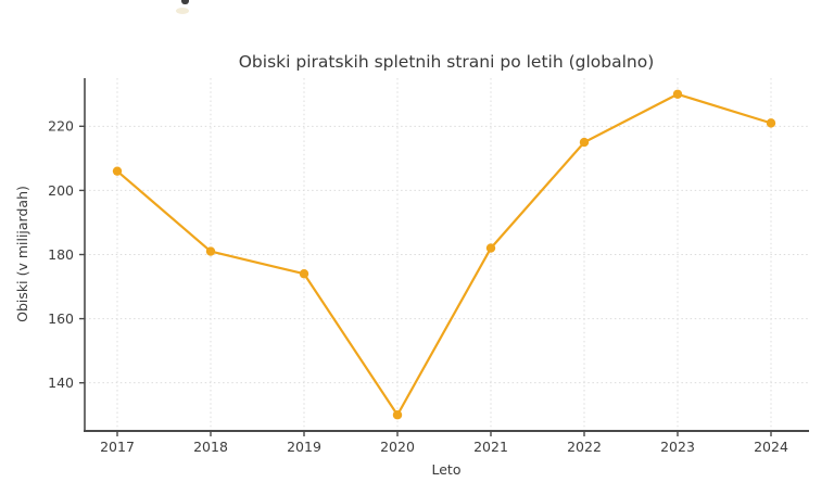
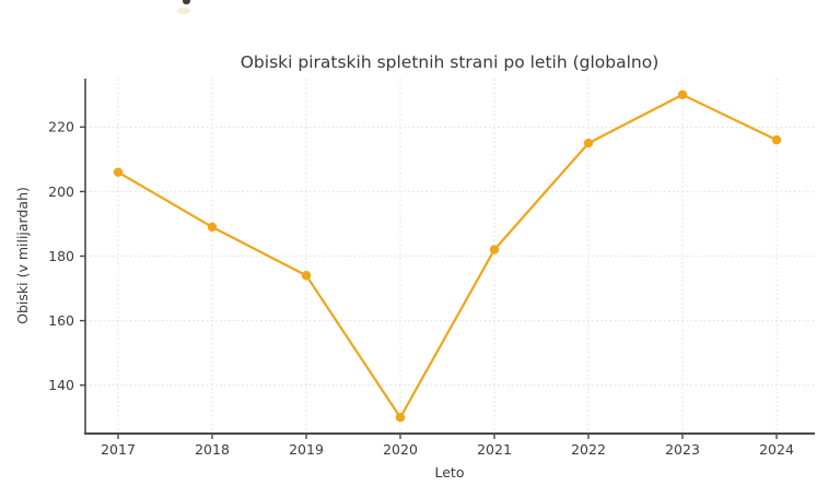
2018: 181 -> 189
2024: 221 -> 216
